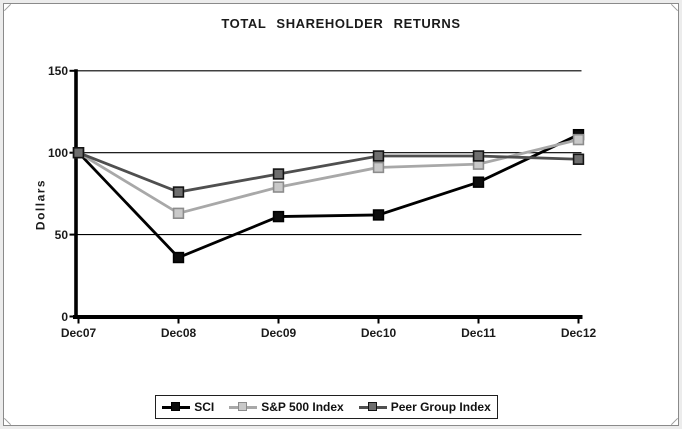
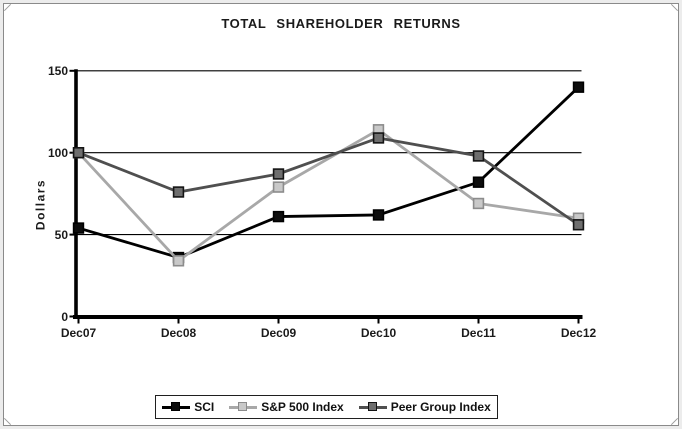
SCI/Dec07: 100 -> 54
S&P 500 Index/Dec08: 63 -> 34
S&P 500 Index/Dec10: 91 -> 114
Peer Group Index/Dec10: 98 -> 109
S&P 500 Index/Dec11: 93 -> 69
SCI/Dec12: 111 -> 140
S&P 500 Index/Dec12: 108 -> 60
Peer Group Index/Dec12: 96 -> 56
